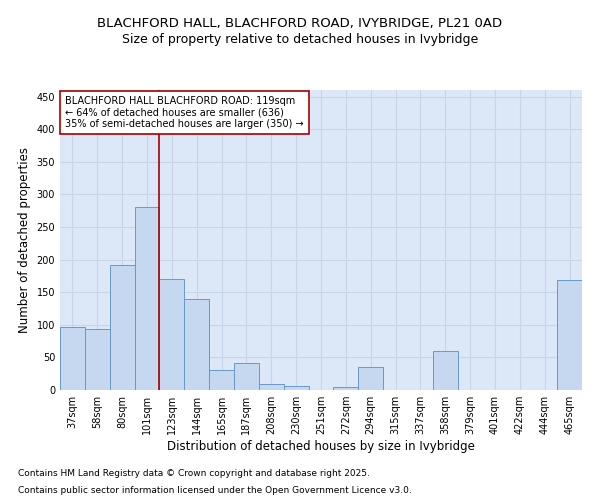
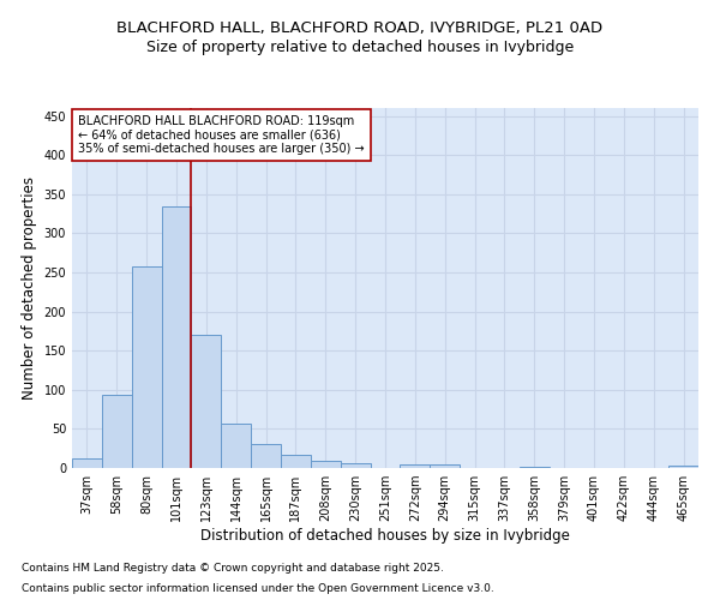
37sqm: 96 -> 13
80sqm: 192 -> 257
101sqm: 280 -> 335
144sqm: 140 -> 57
187sqm: 42 -> 17
294sqm: 36 -> 5
358sqm: 60 -> 2
465sqm: 168 -> 3
